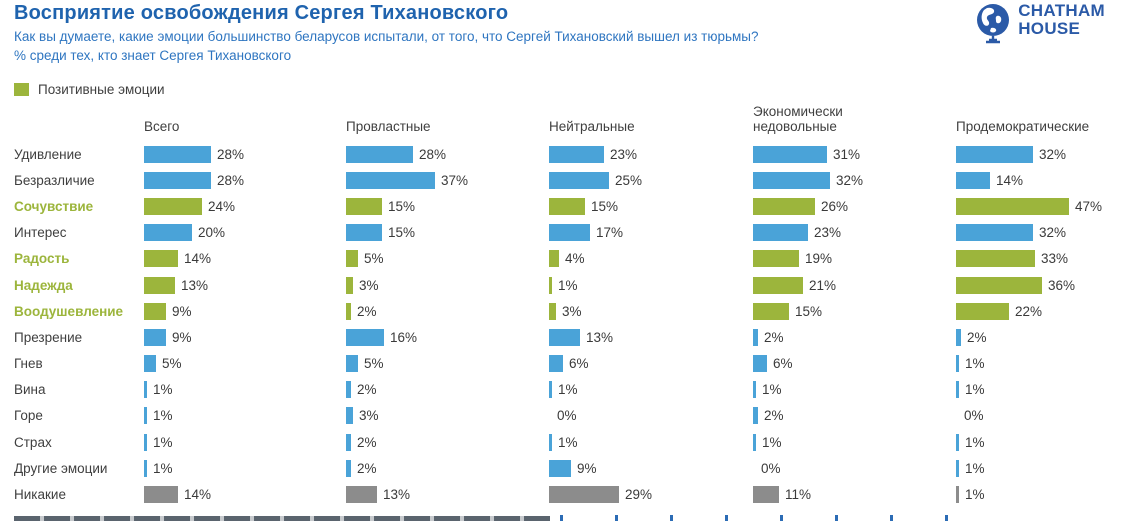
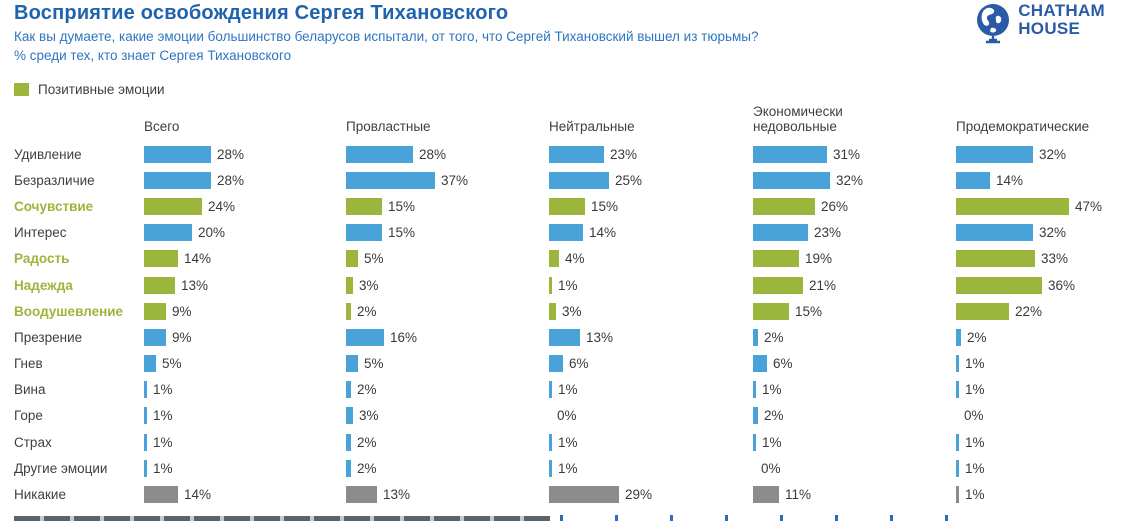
Нейтральные/Интерес: 17% -> 14%
Нейтральные/Другие эмоции: 9% -> 1%
